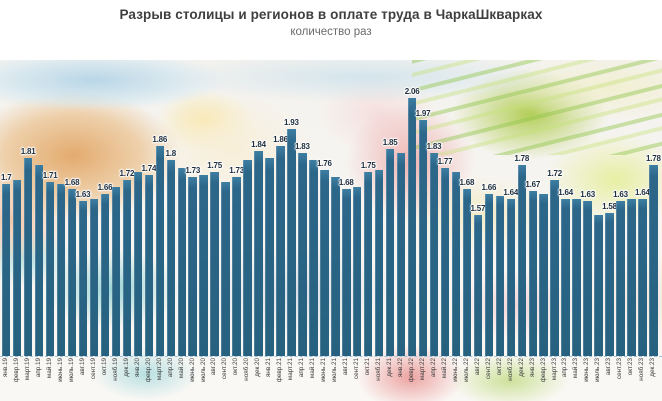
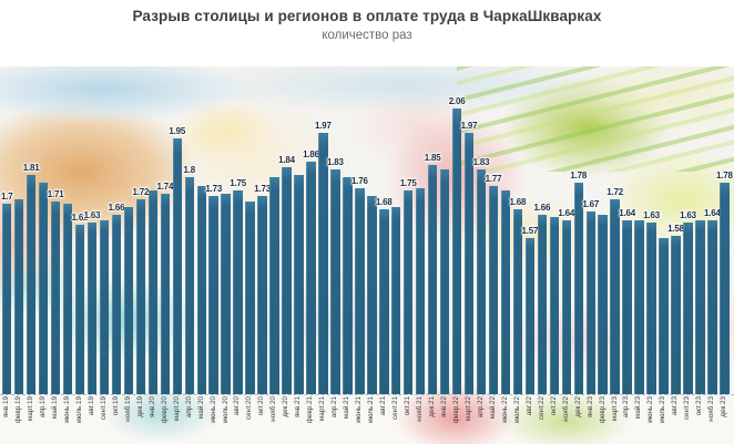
июль.19: 1.68 -> 1.62
март.20: 1.86 -> 1.95
март.21: 1.93 -> 1.97
